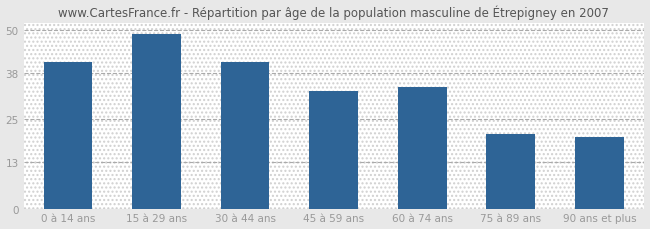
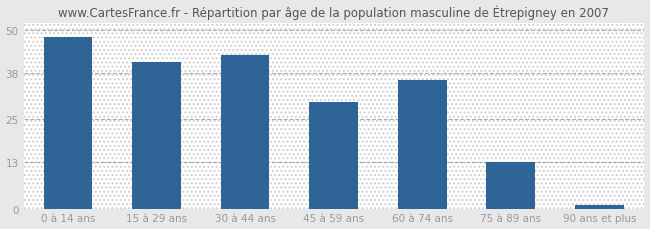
0 à 14 ans: 41 -> 48
15 à 29 ans: 49 -> 41
30 à 44 ans: 41 -> 43
45 à 59 ans: 33 -> 30
60 à 74 ans: 34 -> 36
75 à 89 ans: 21 -> 13
90 ans et plus: 20 -> 1
